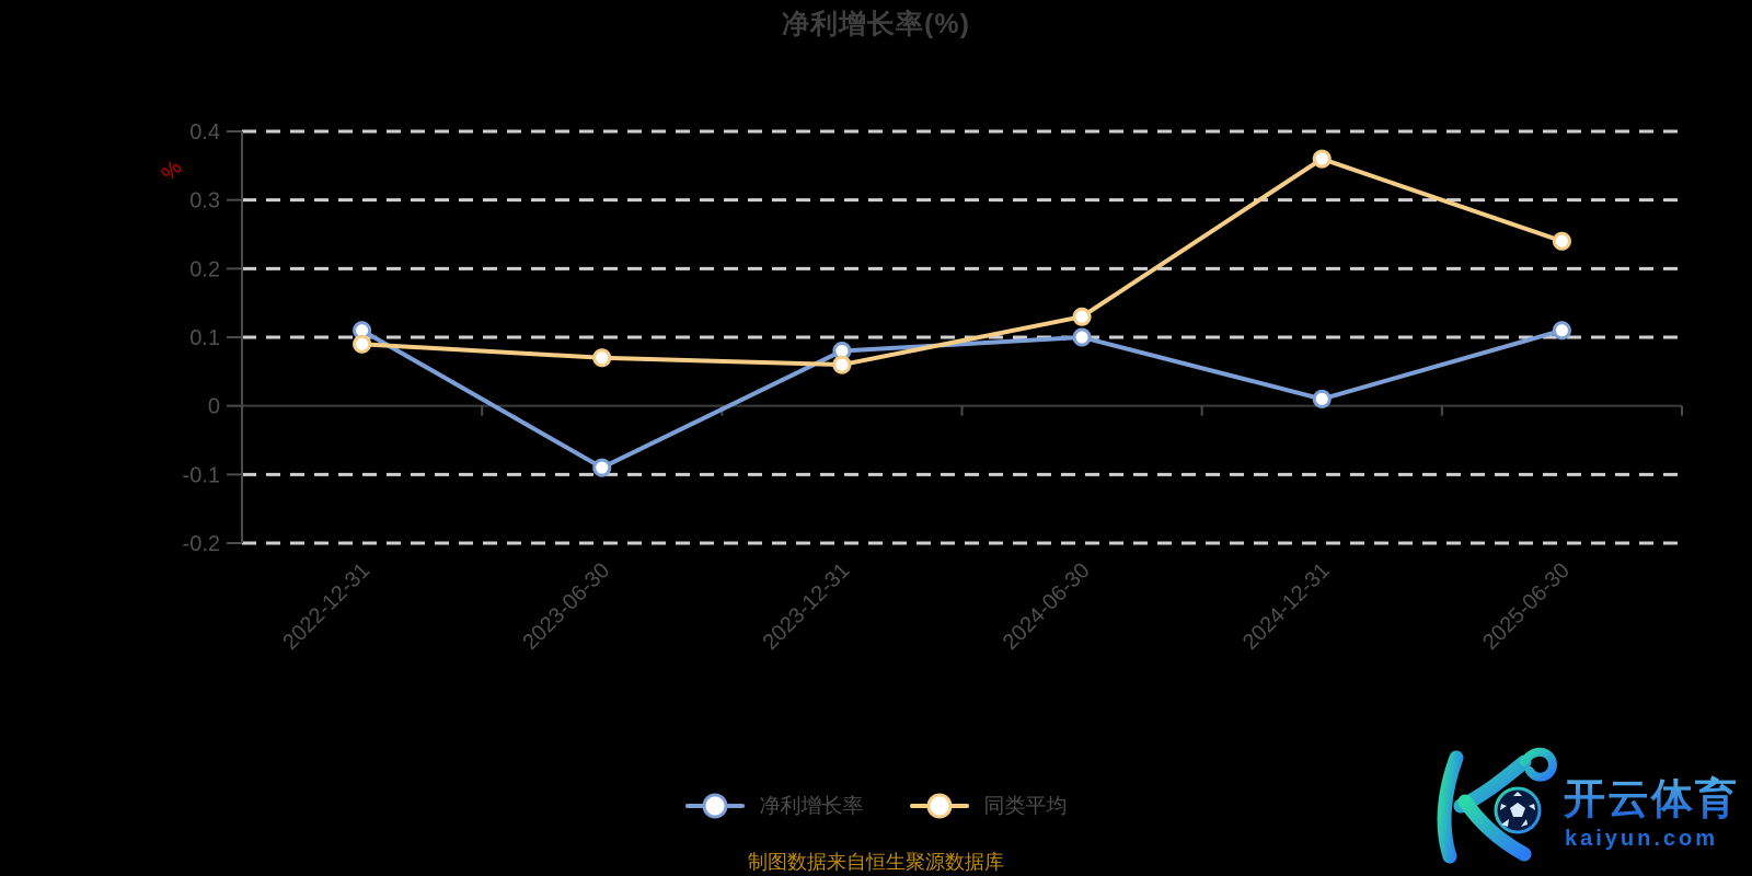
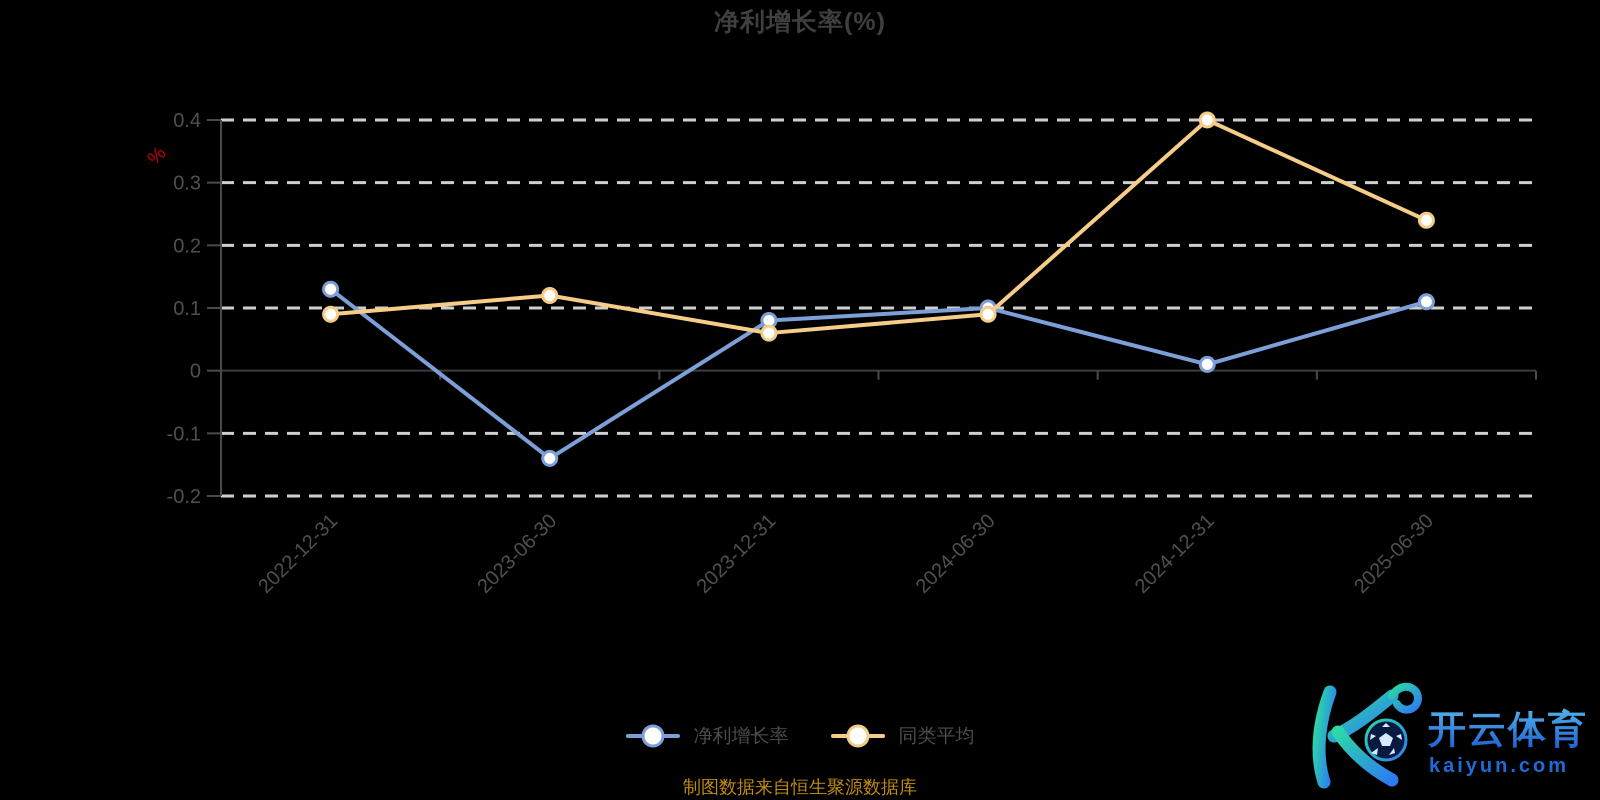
净利增长率/2022-12-31: 0.11 -> 0.13
净利增长率/2023-06-30: -0.09 -> -0.14
同类平均/2023-06-30: 0.07 -> 0.12
同类平均/2024-06-30: 0.13 -> 0.09
同类平均/2024-12-31: 0.36 -> 0.40
